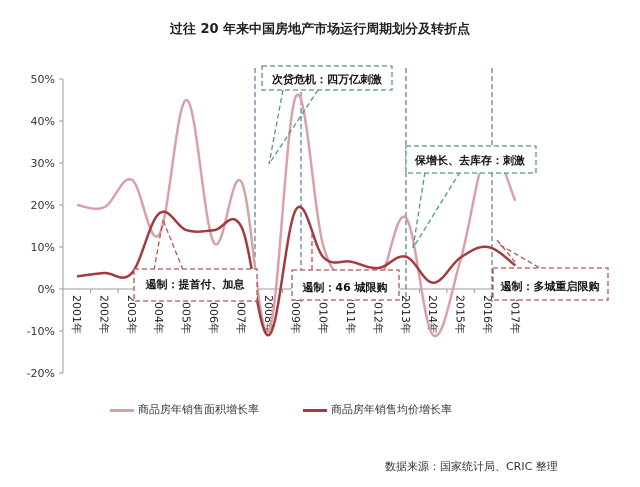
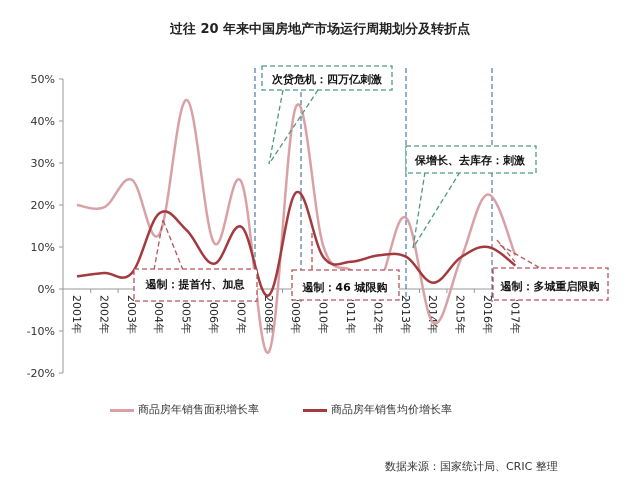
商品房年销售均价增长率/2006年: 14% -> 6%
商品房年销售面积增长率/2008年: -10% -> -15%
商品房年销售均价增长率/2008年: -11% -> -2%
商品房年销售面积增长率/2009年: 46% -> 44%
商品房年销售均价增长率/2009年: 19% -> 23%
商品房年销售面积增长率/2011年: 2% -> 4%
商品房年销售均价增长率/2012年: 5% -> 8%
商品房年销售面积增长率/2014年: -11% -> -8%
商品房年销售面积增长率/2016年: 33% -> 22%
商品房年销售面积增长率/2017年: 21% -> 8%
